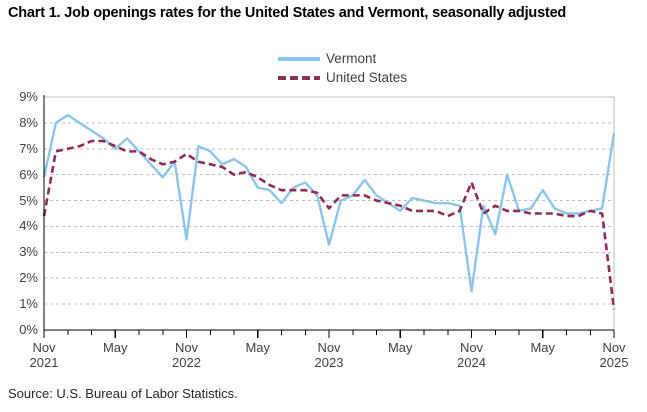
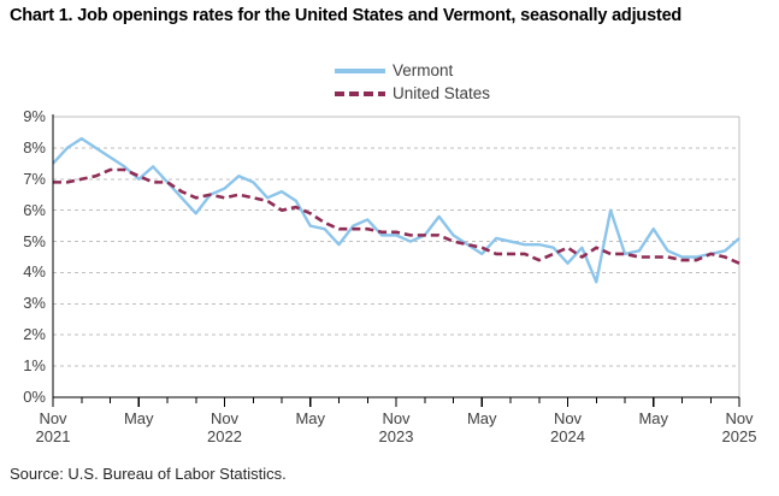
Vermont/Nov 2021: 5.9% -> 7.5%
United States/Nov 2021: 4.4% -> 6.9%
Vermont/Nov 2022: 3.5% -> 6.7%
United States/Nov 2022: 6.8% -> 6.4%
Vermont/Nov 2023: 3.3% -> 5.2%
United States/Nov 2023: 4.7% -> 5.3%
Vermont/Nov 2024: 1.5% -> 4.3%
United States/Nov 2024: 5.7% -> 4.8%
Vermont/Nov 2025: 7.6% -> 5.1%
United States/Nov 2025: 0.8% -> 4.3%
